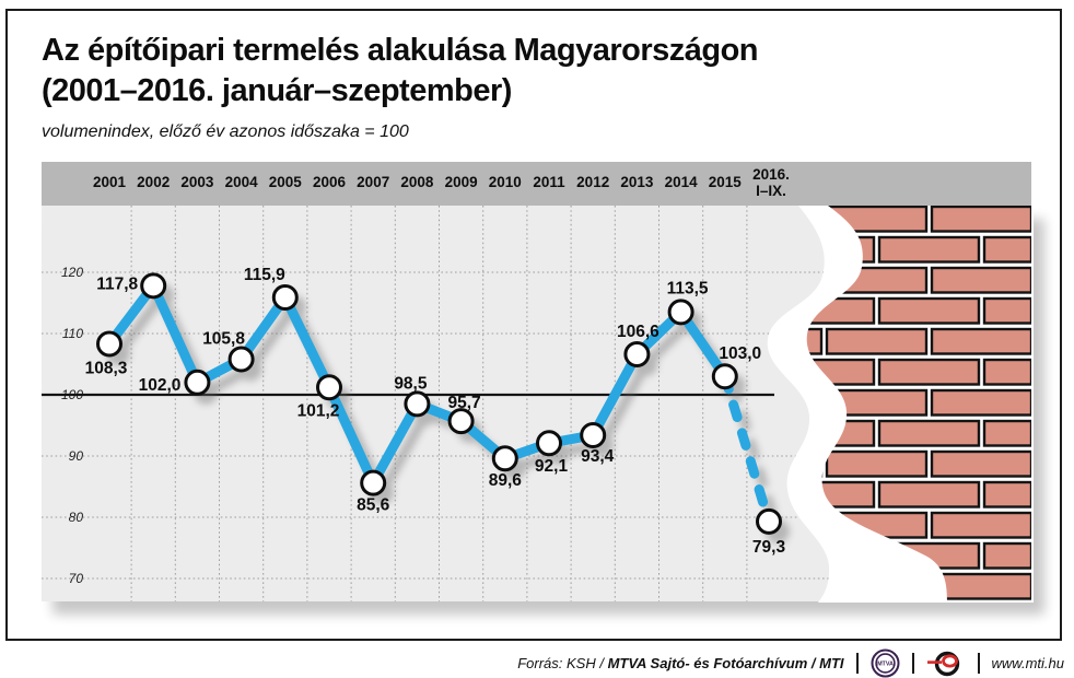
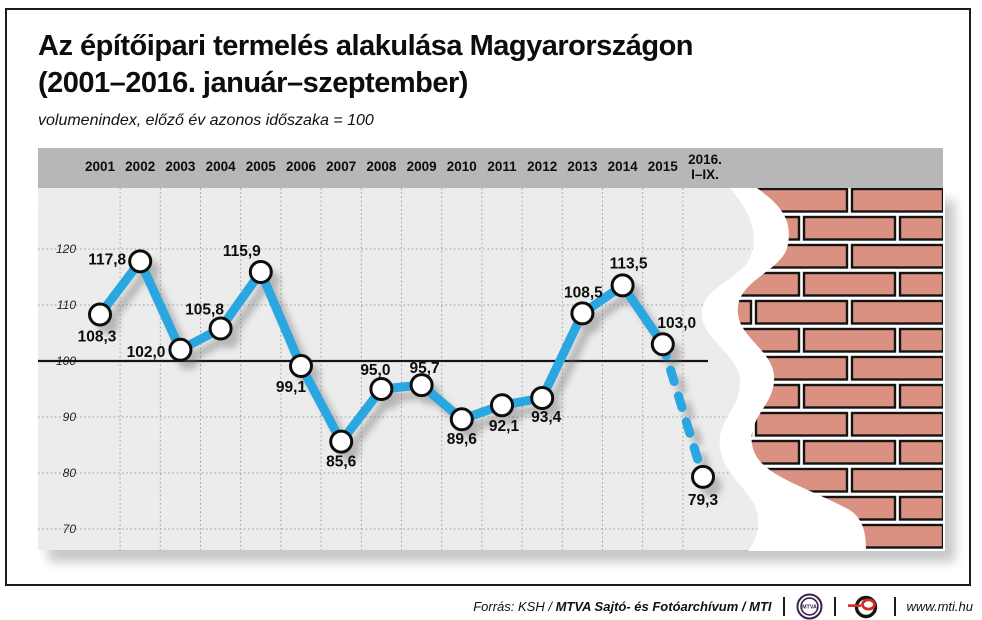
2006: 101,2 -> 99,1
2008: 98,5 -> 95,0
2013: 106,6 -> 108,5
